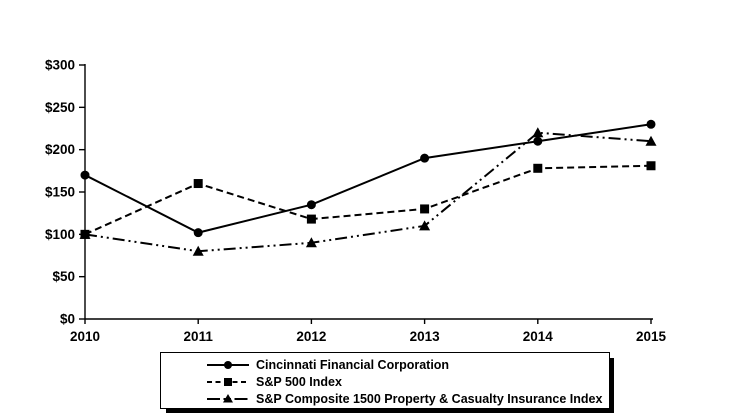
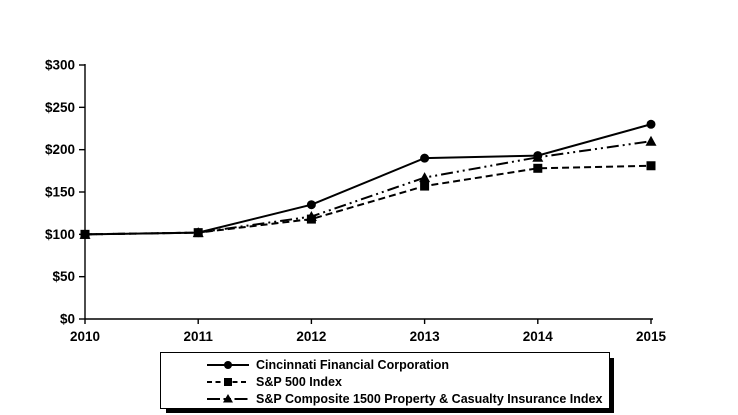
Cincinnati Financial Corporation/2010: $170 -> $100
S&P 500 Index/2011: $160 -> $100
S&P Composite 1500 Property & Casualty Insurance Index/2011: $80 -> $100
S&P Composite 1500 Property & Casualty Insurance Index/2012: $90 -> $120
S&P 500 Index/2013: $130 -> $160
S&P Composite 1500 Property & Casualty Insurance Index/2013: $110 -> $170
Cincinnati Financial Corporation/2014: $210 -> $190
S&P Composite 1500 Property & Casualty Insurance Index/2014: $220 -> $190
